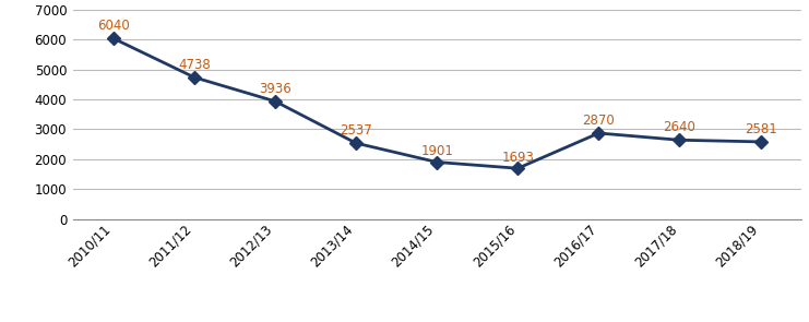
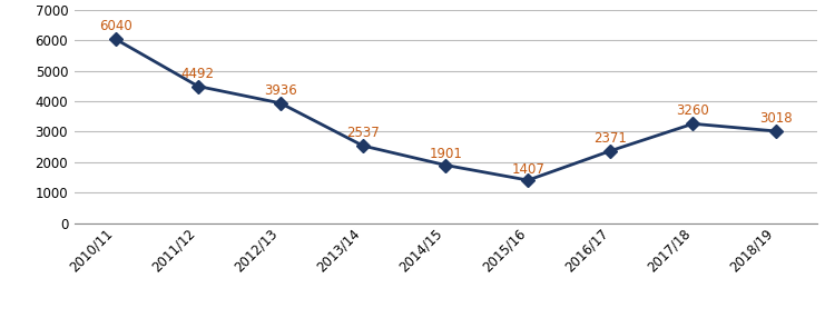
2011/12: 4738 -> 4492
2015/16: 1693 -> 1407
2016/17: 2870 -> 2371
2017/18: 2640 -> 3260
2018/19: 2581 -> 3018
